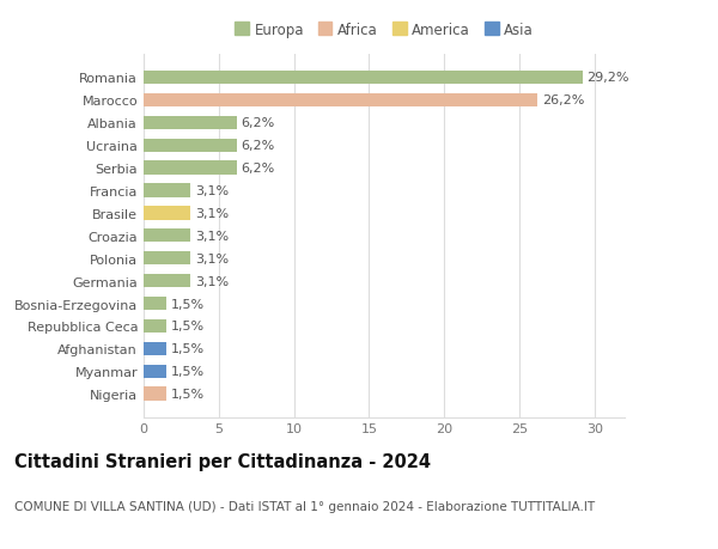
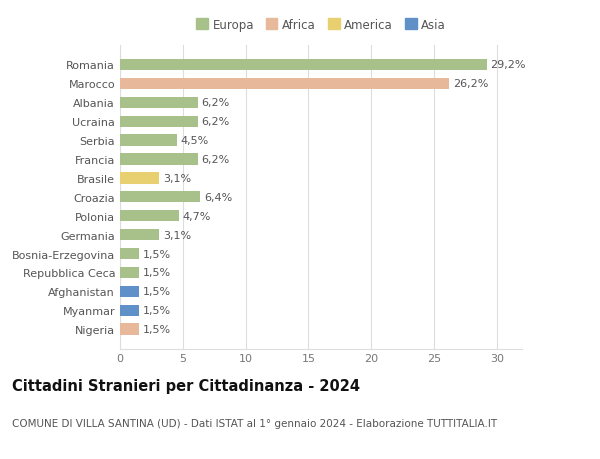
Serbia: 6,2% -> 4,5%
Francia: 3,1% -> 6,2%
Croazia: 3,1% -> 6,4%
Polonia: 3,1% -> 4,7%
